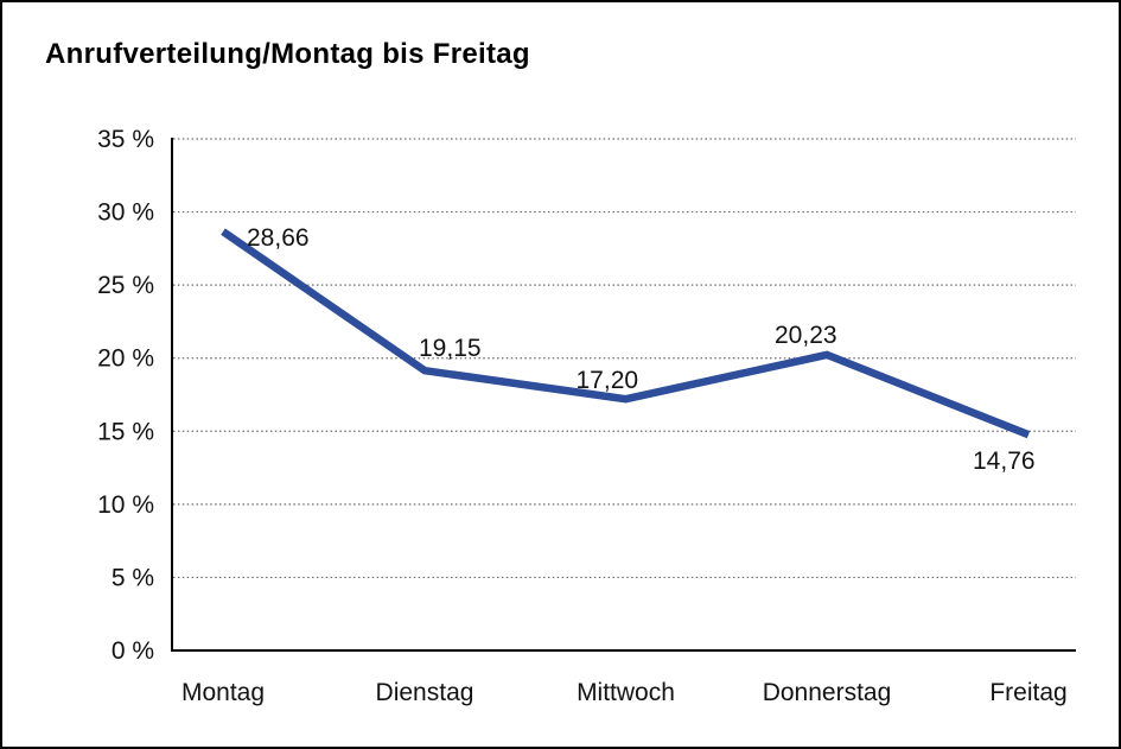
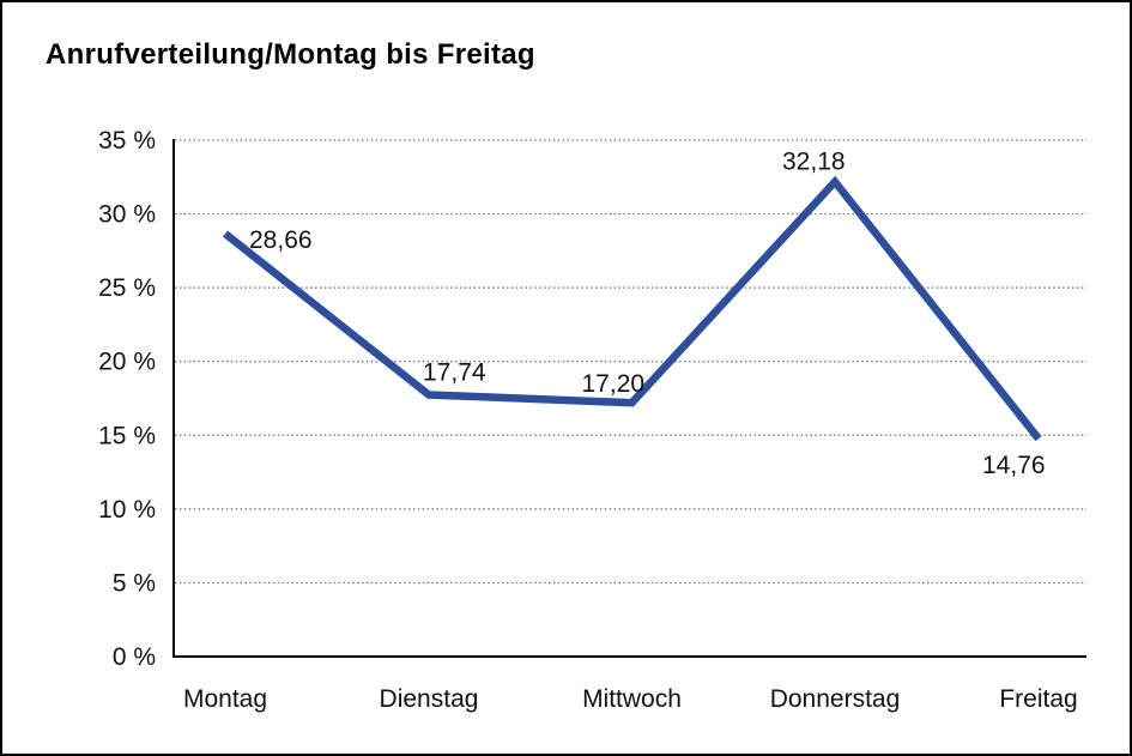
Dienstag: 19,15 -> 17,74
Donnerstag: 20,23 -> 32,18
